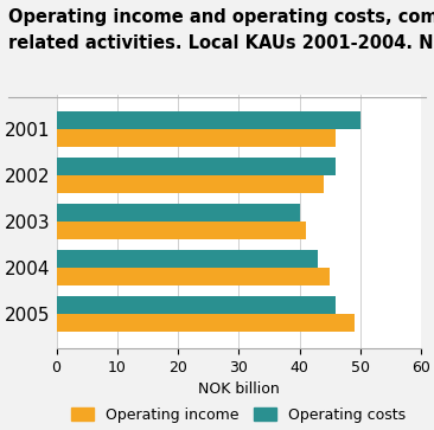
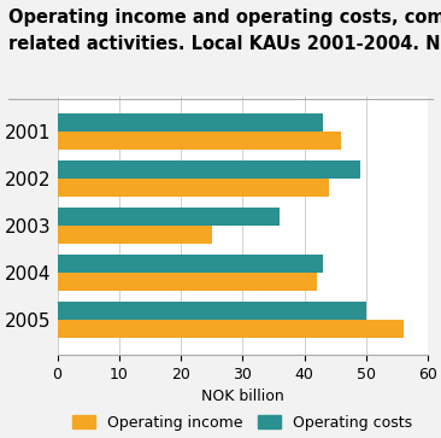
Operating costs/2001: 50 -> 43
Operating costs/2002: 46 -> 49
Operating costs/2003: 40 -> 36
Operating income/2003: 41 -> 25
Operating income/2004: 45 -> 42
Operating costs/2005: 46 -> 50
Operating income/2005: 49 -> 56
